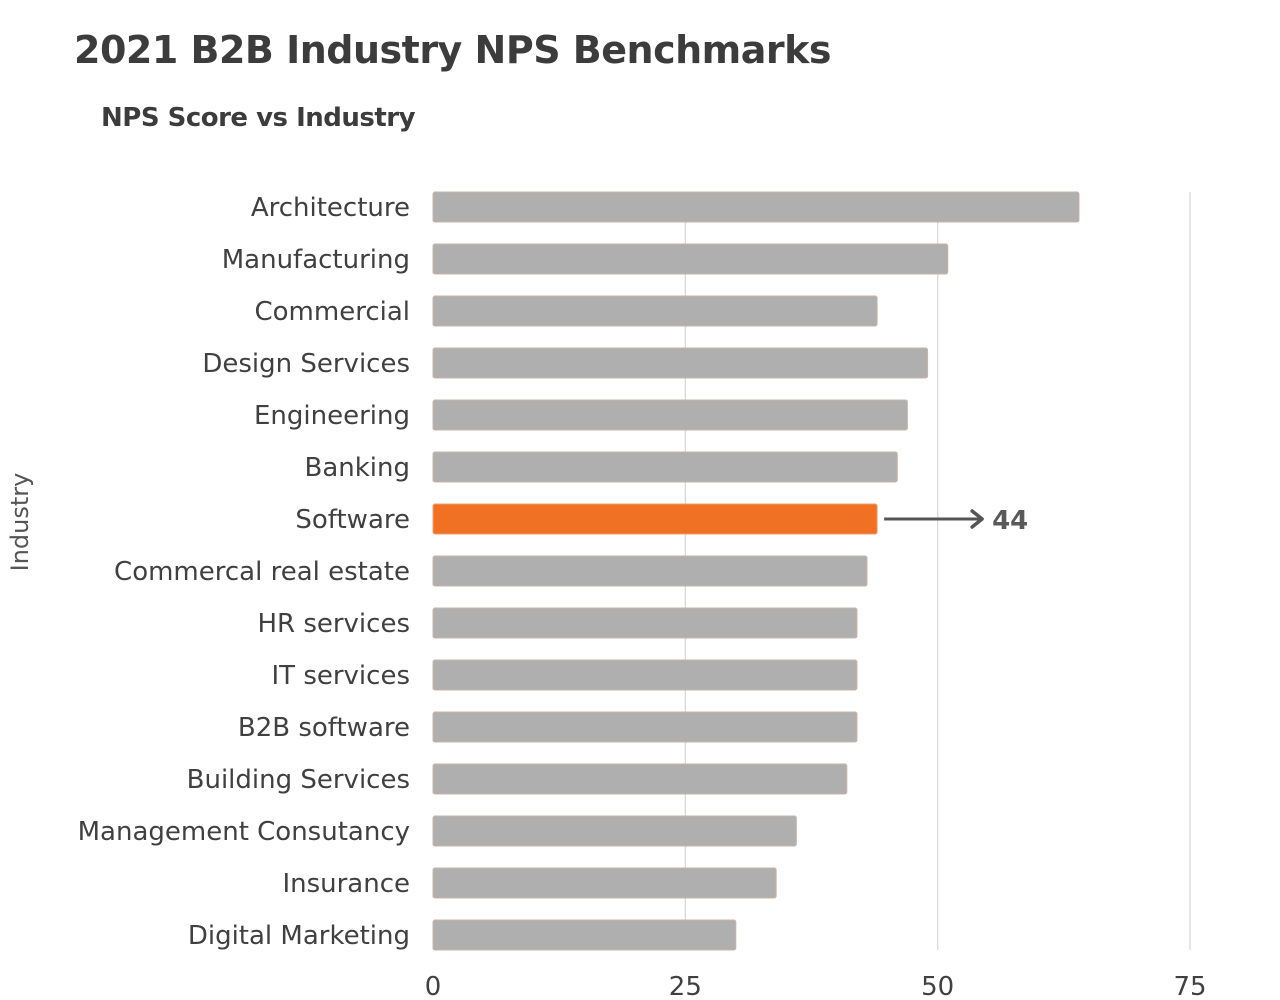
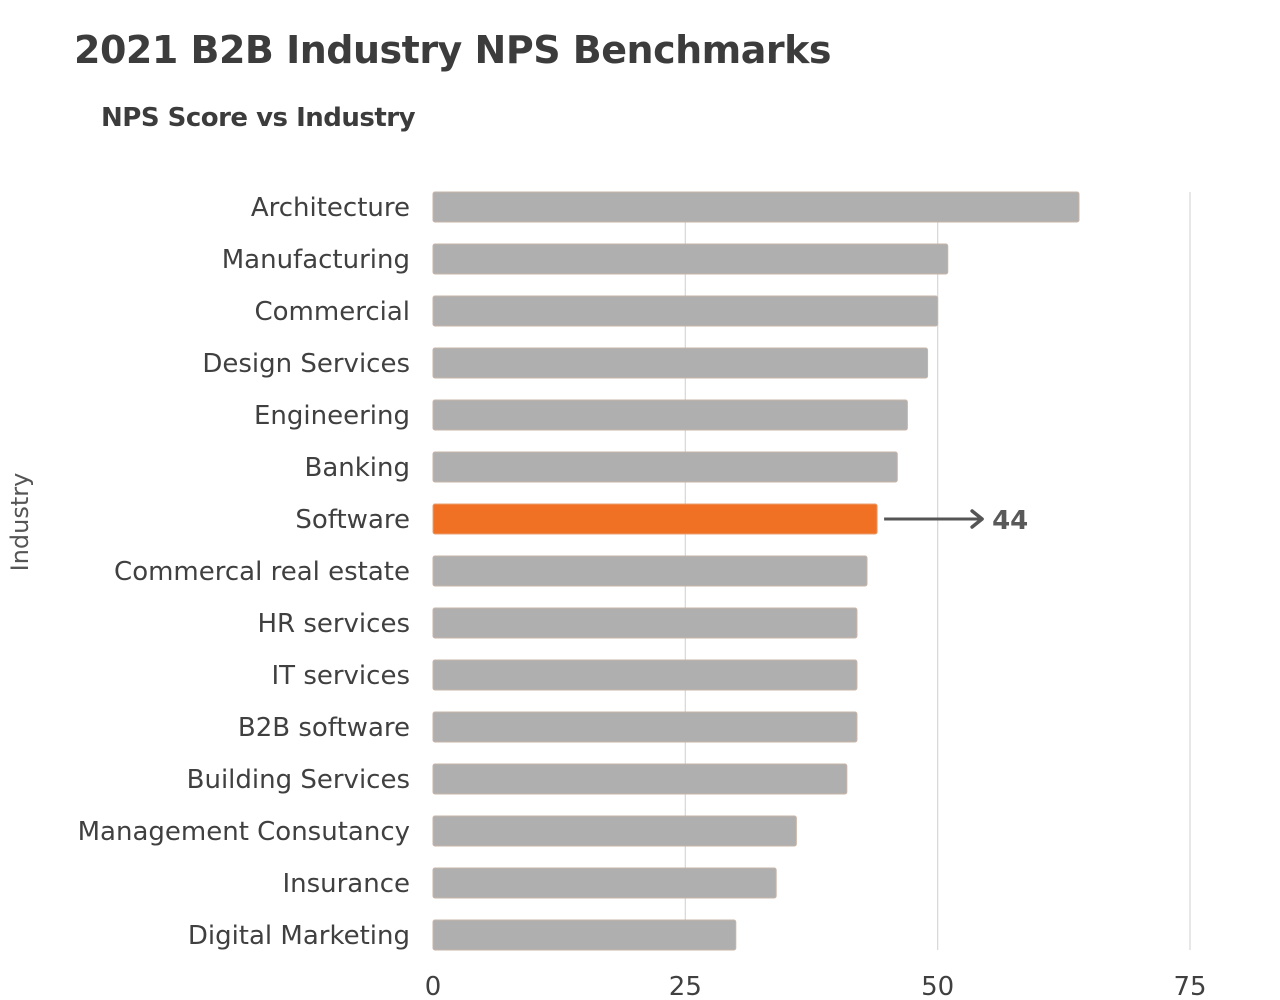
Commercial: 44 -> 50
